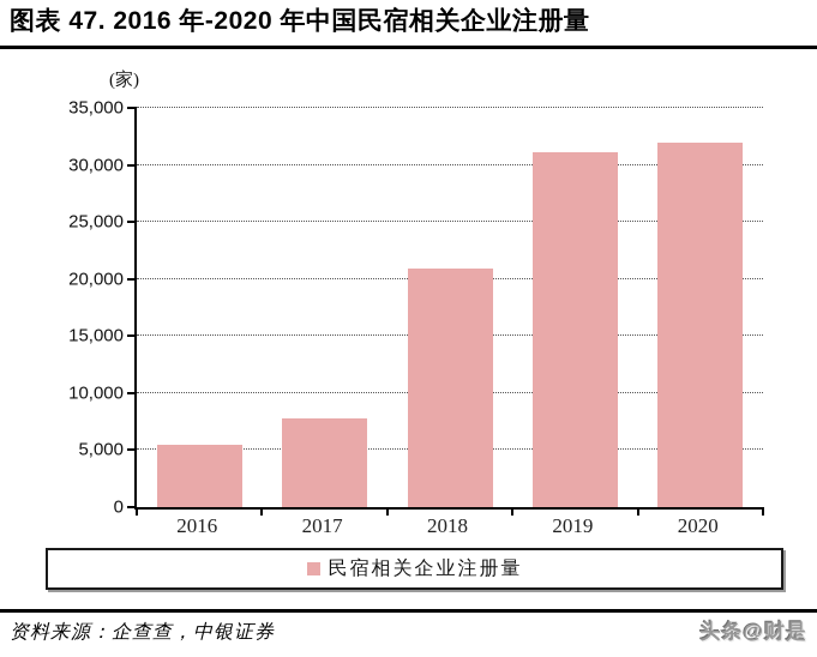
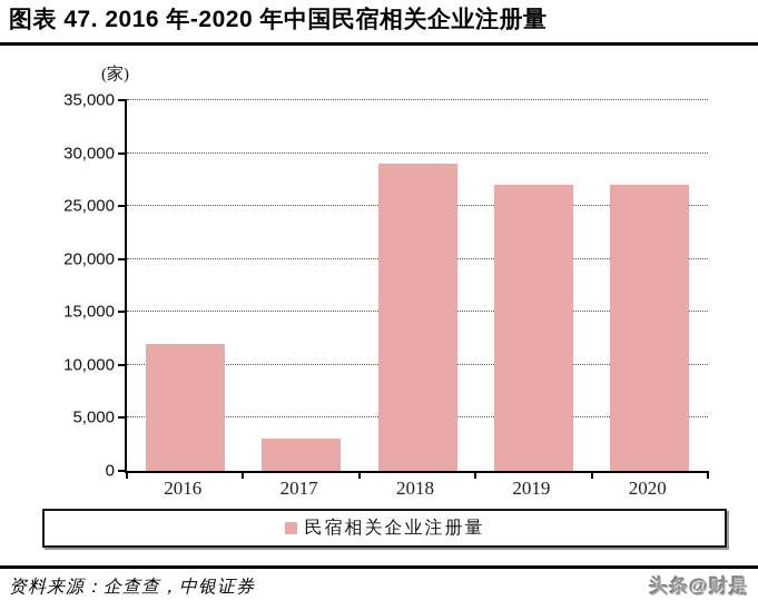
2016: 6000 -> 12000
2017: 8000 -> 3000
2018: 21000 -> 29000
2019: 31000 -> 27000
2020: 32000 -> 27000
